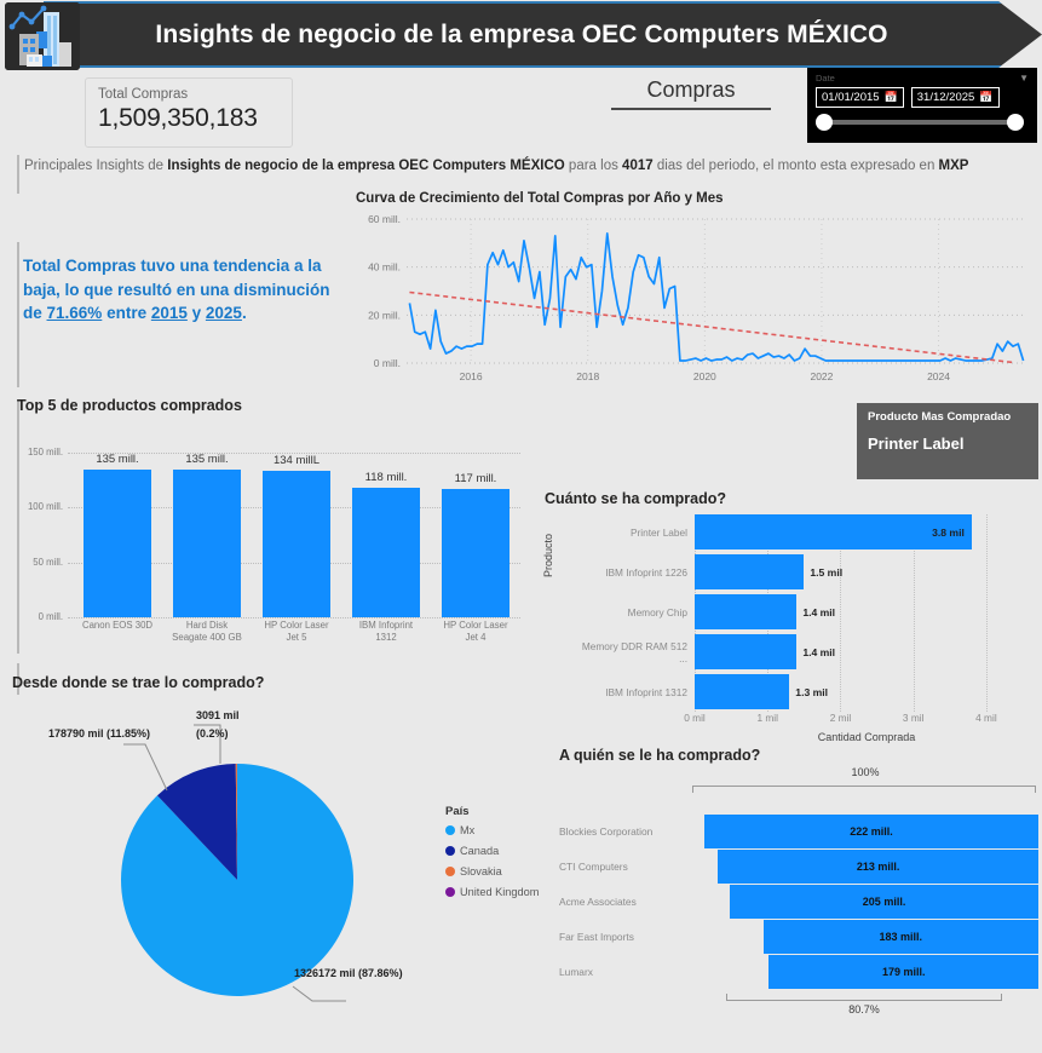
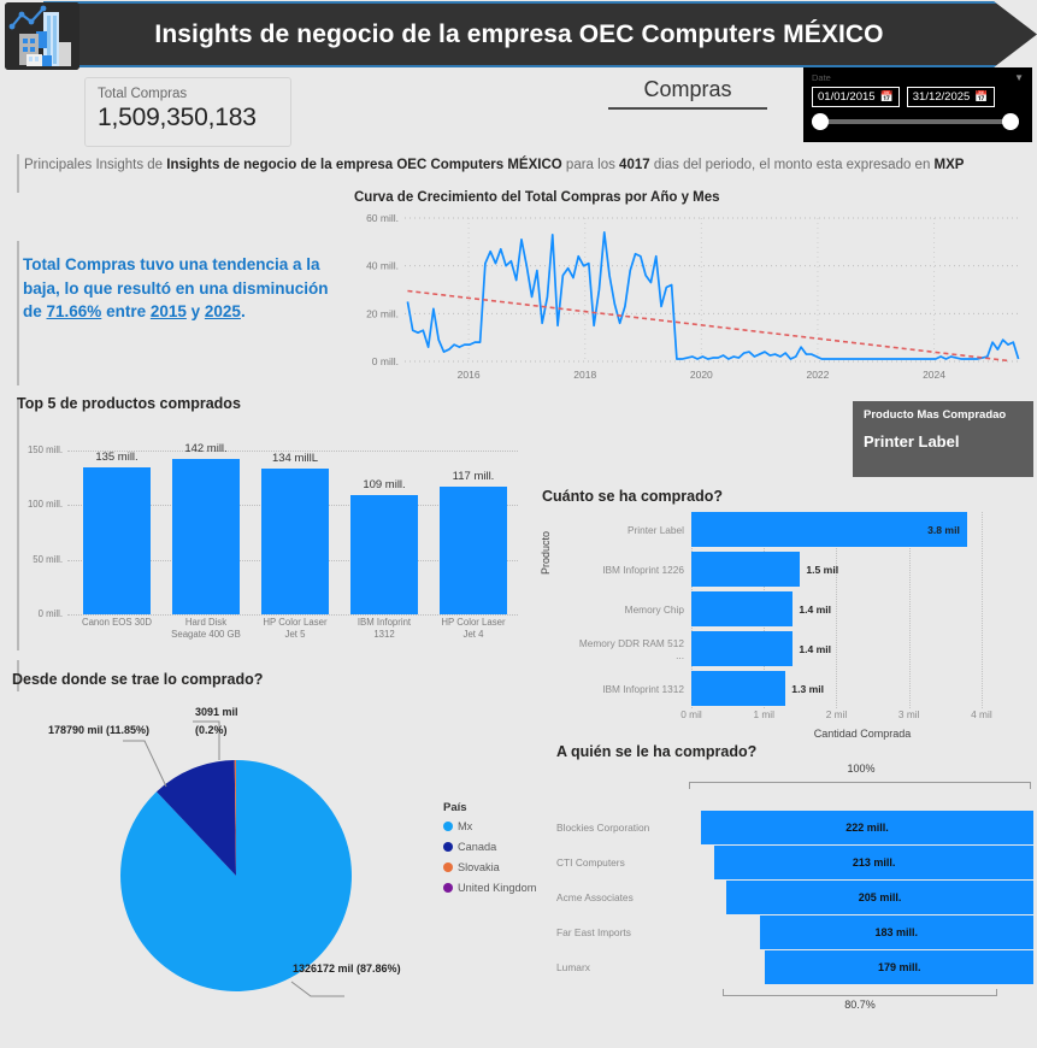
Top 5 de productos comprados/Hard Disk Seagate 400 GB: 135 -> 142
Top 5 de productos comprados/IBM Infoprint 1312: 118 -> 109
